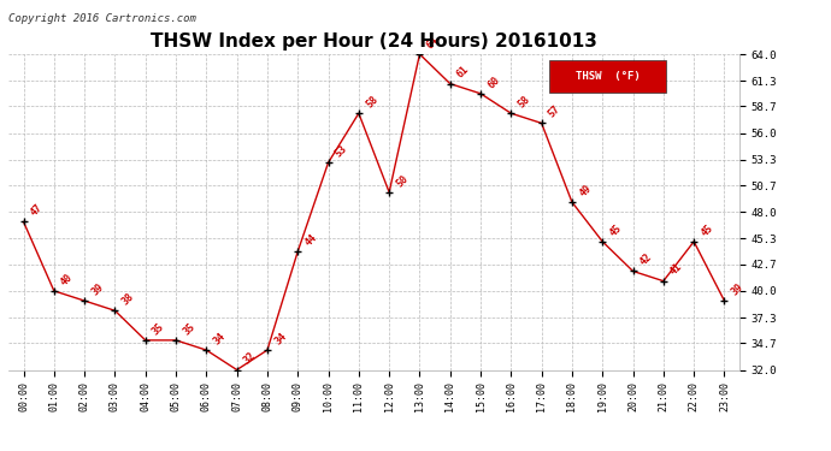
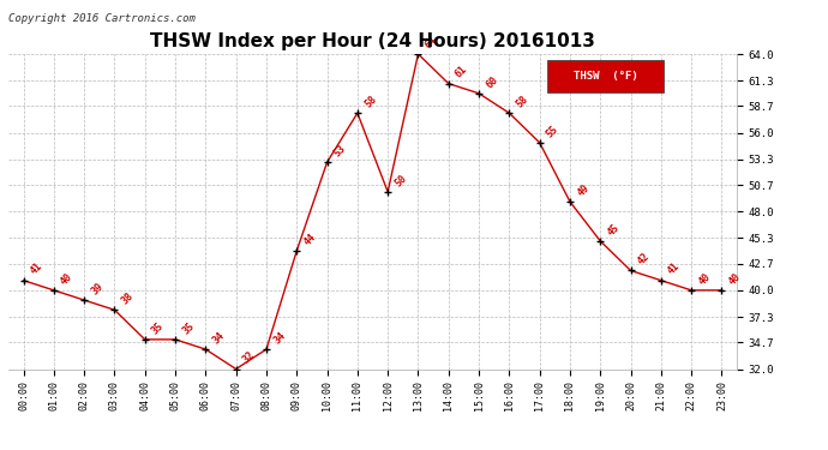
00:00: 47 -> 41
17:00: 57 -> 55
22:00: 45 -> 40
23:00: 39 -> 40
